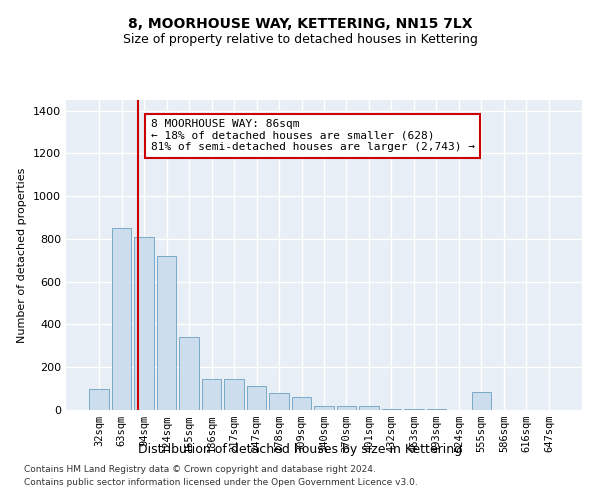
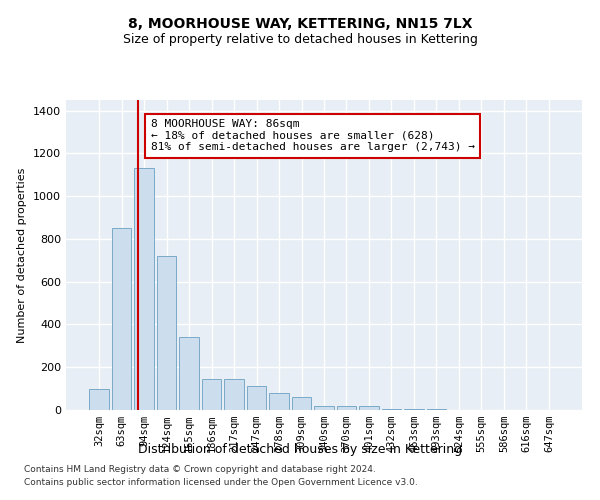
94sqm: 810 -> 1130
555sqm: 85 -> 2
